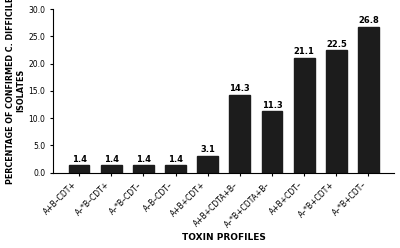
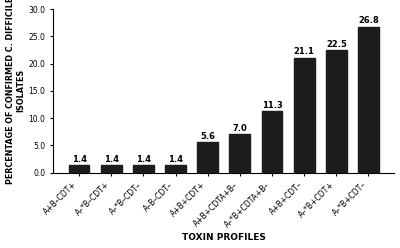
A+B+CDT+: 3.1 -> 5.6
A+B+CDTA+B–: 14.3 -> 7.0
